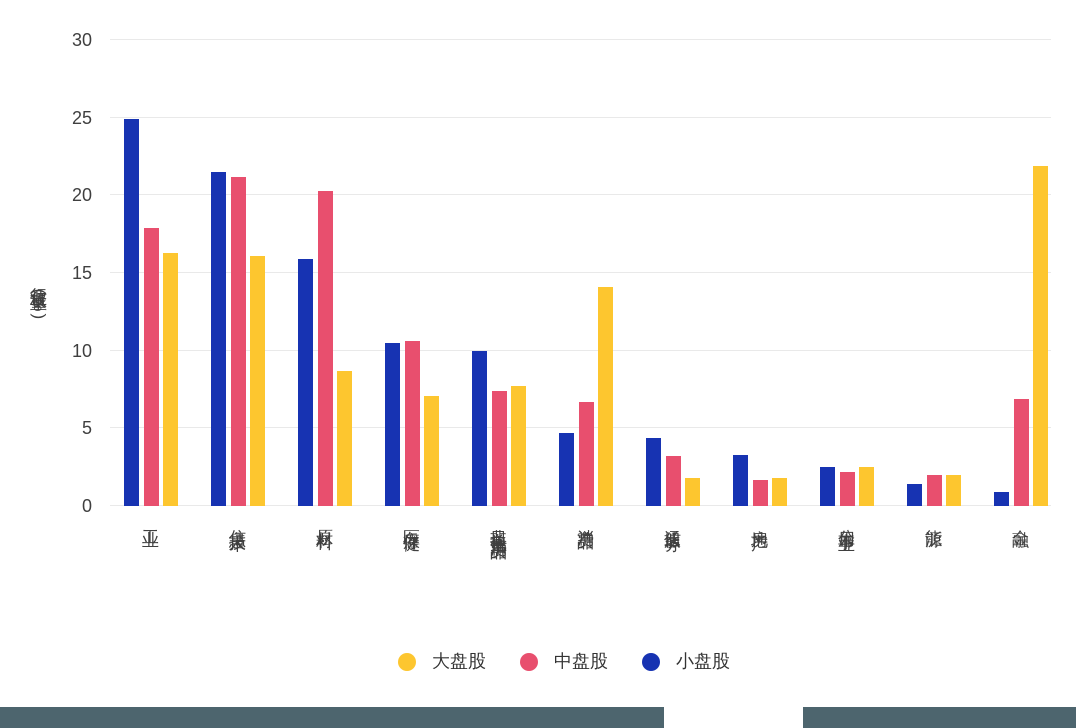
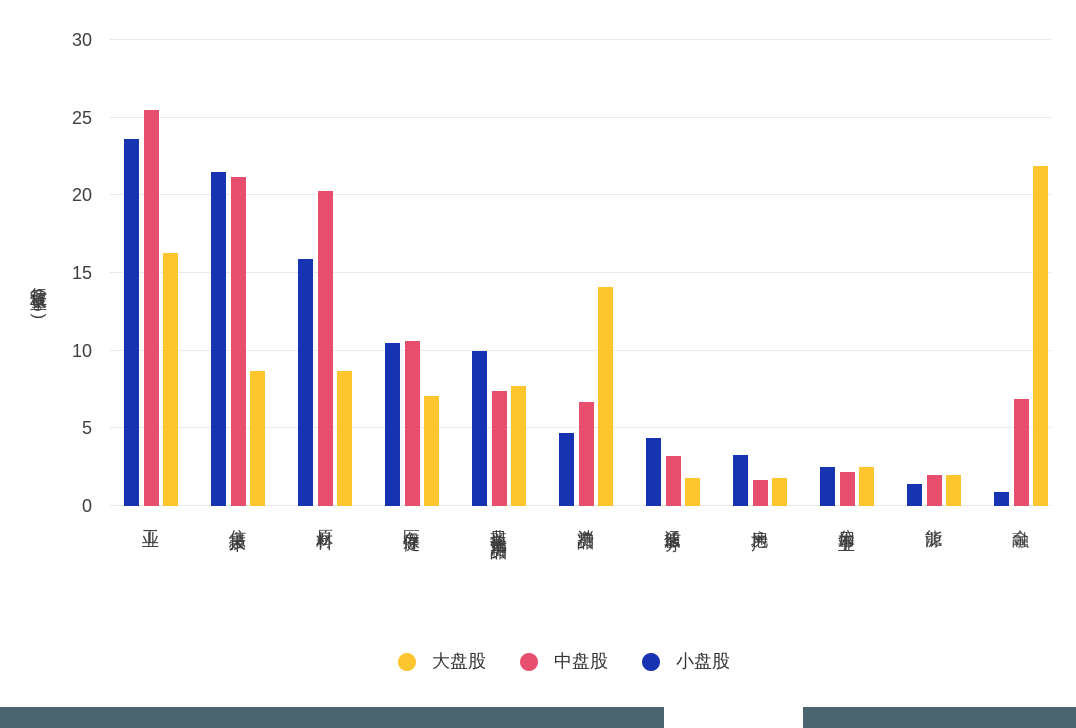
小盘股/工业: 24.9 -> 23.6
中盘股/工业: 17.9 -> 25.5
大盘股/信息技术: 16.1 -> 8.7
